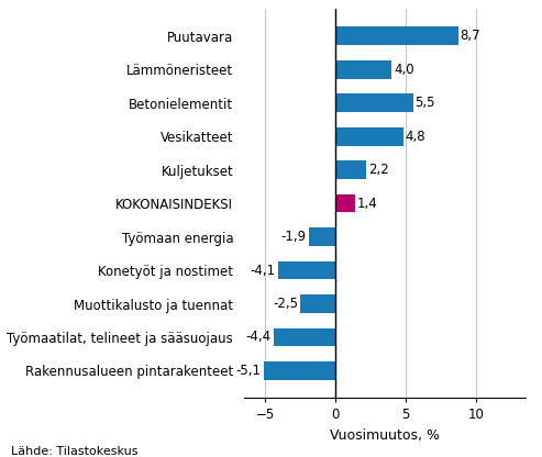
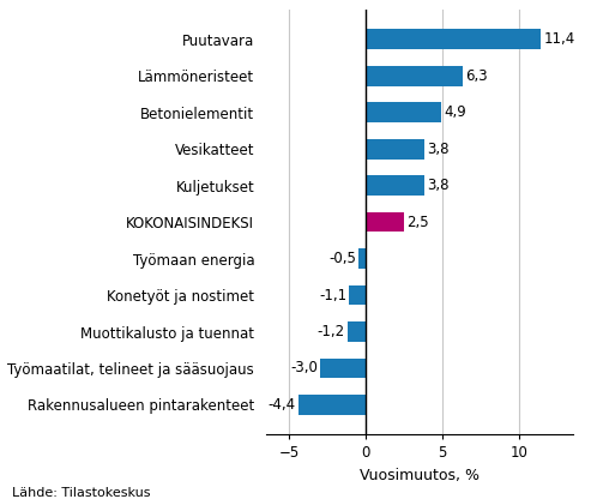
Puutavara: 8,7 -> 11,4
Lämmöneristeet: 4,0 -> 6,3
Betonielementit: 5,5 -> 4,9
Vesikatteet: 4,8 -> 3,8
Kuljetukset: 2,2 -> 3,8
KOKONAISINDEKSI: 1,4 -> 2,5
Työmaan energia: -1,9 -> -0,5
Konetyöt ja nostimet: -4,1 -> -1,1
Muottikalusto ja tuennat: -2,5 -> -1,2
Työmaatilat, telineet ja sääsuojaus: -4,4 -> -3,0
Rakennusalueen pintarakenteet: -5,1 -> -4,4
